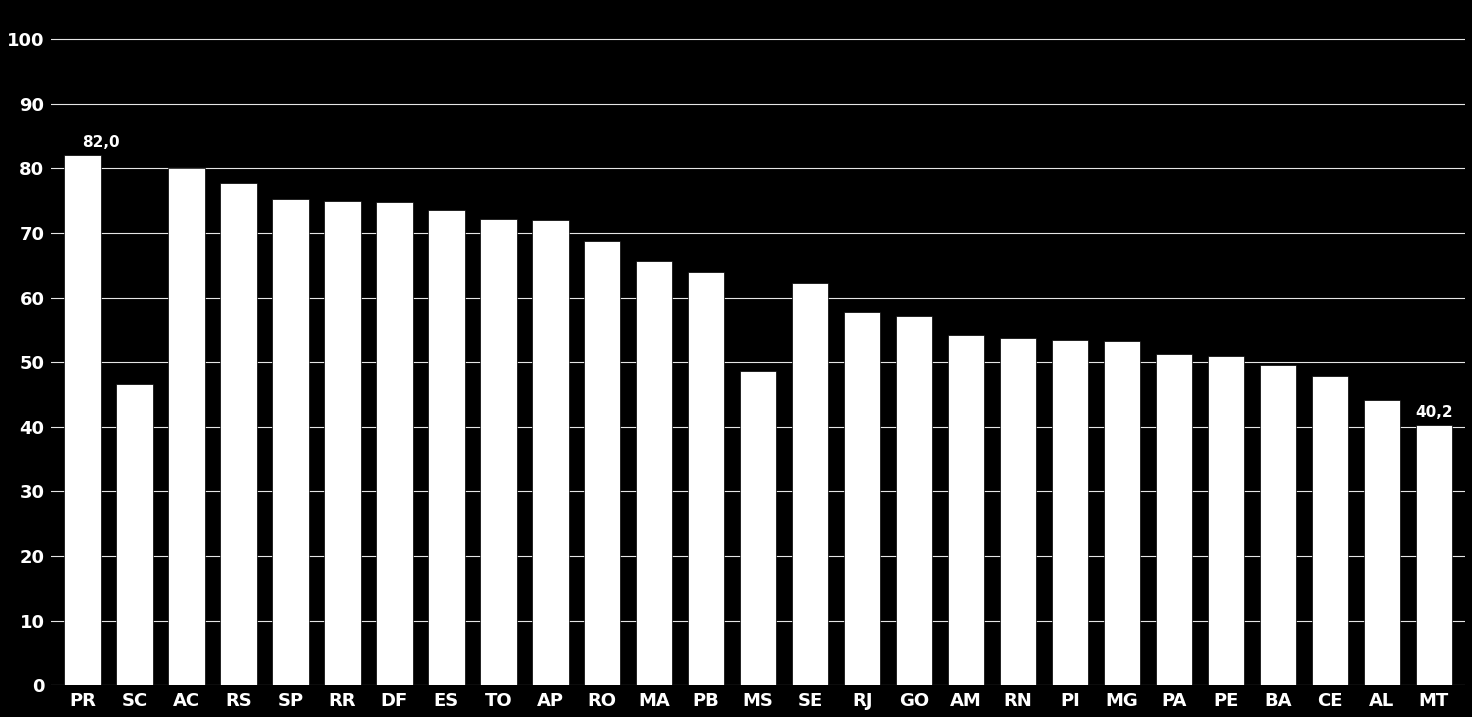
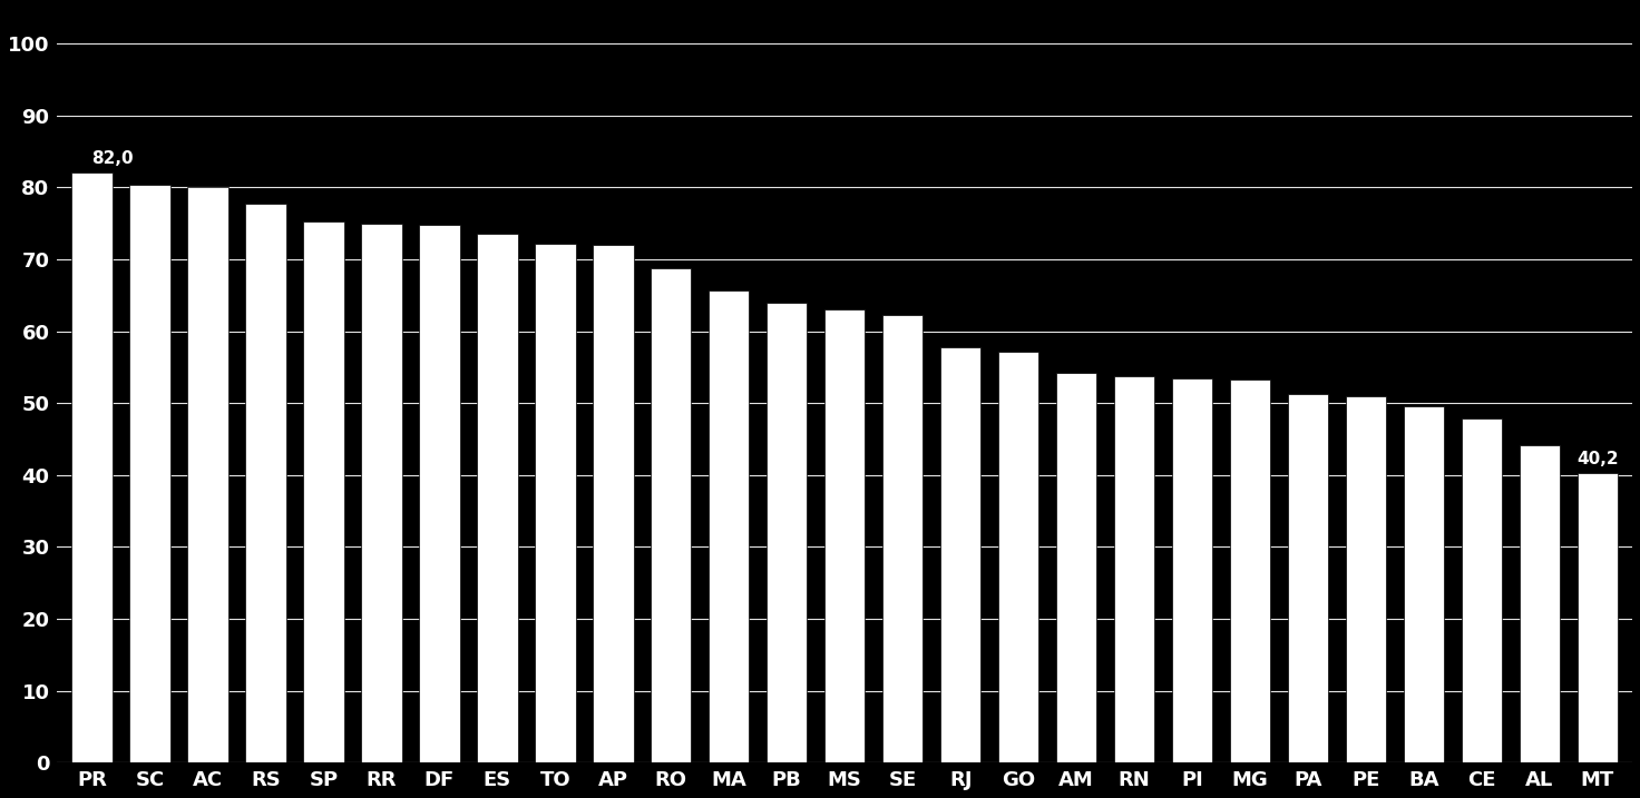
SC: 46.6 -> 80.3
MS: 48.6 -> 63.0
